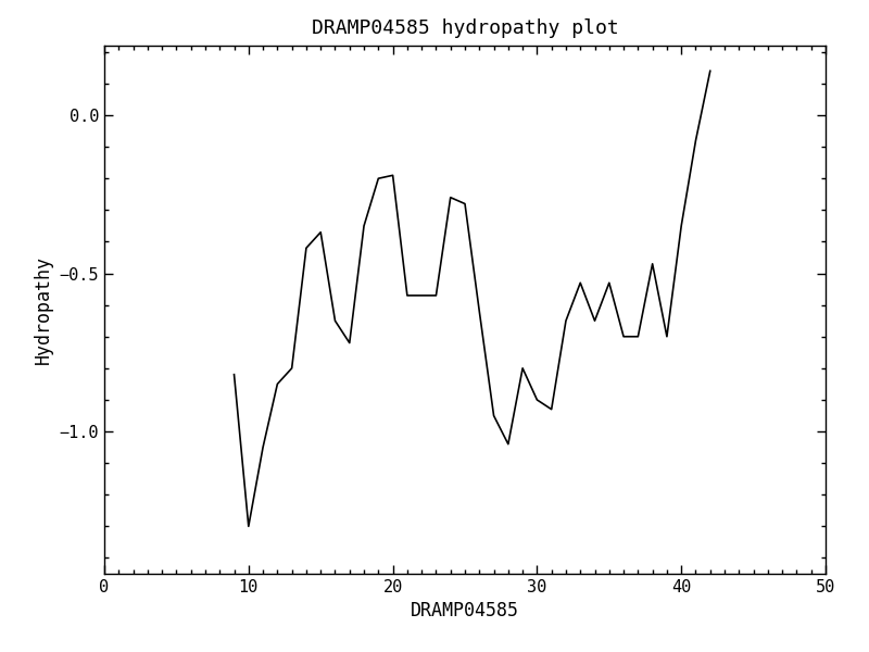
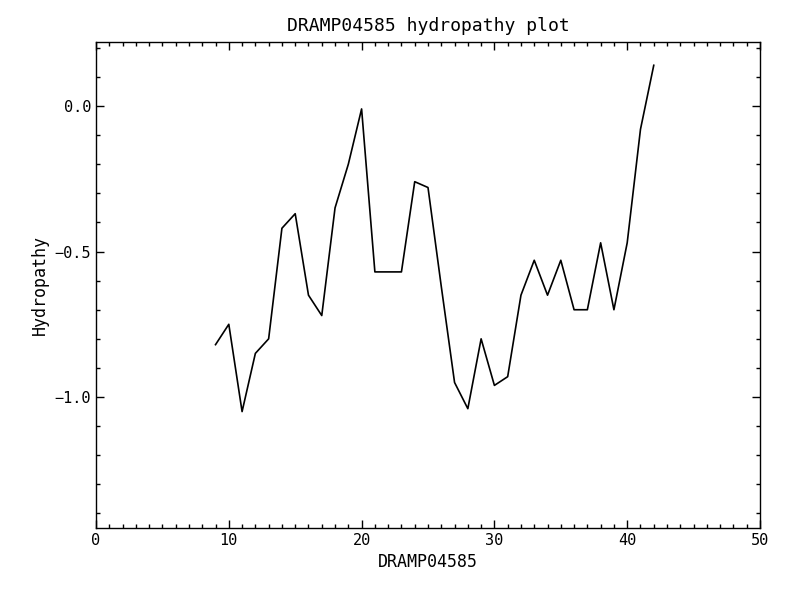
10: -1.30 -> -0.75
20: -0.19 -> -0.01
30: -0.90 -> -0.96
40: -0.35 -> -0.47
